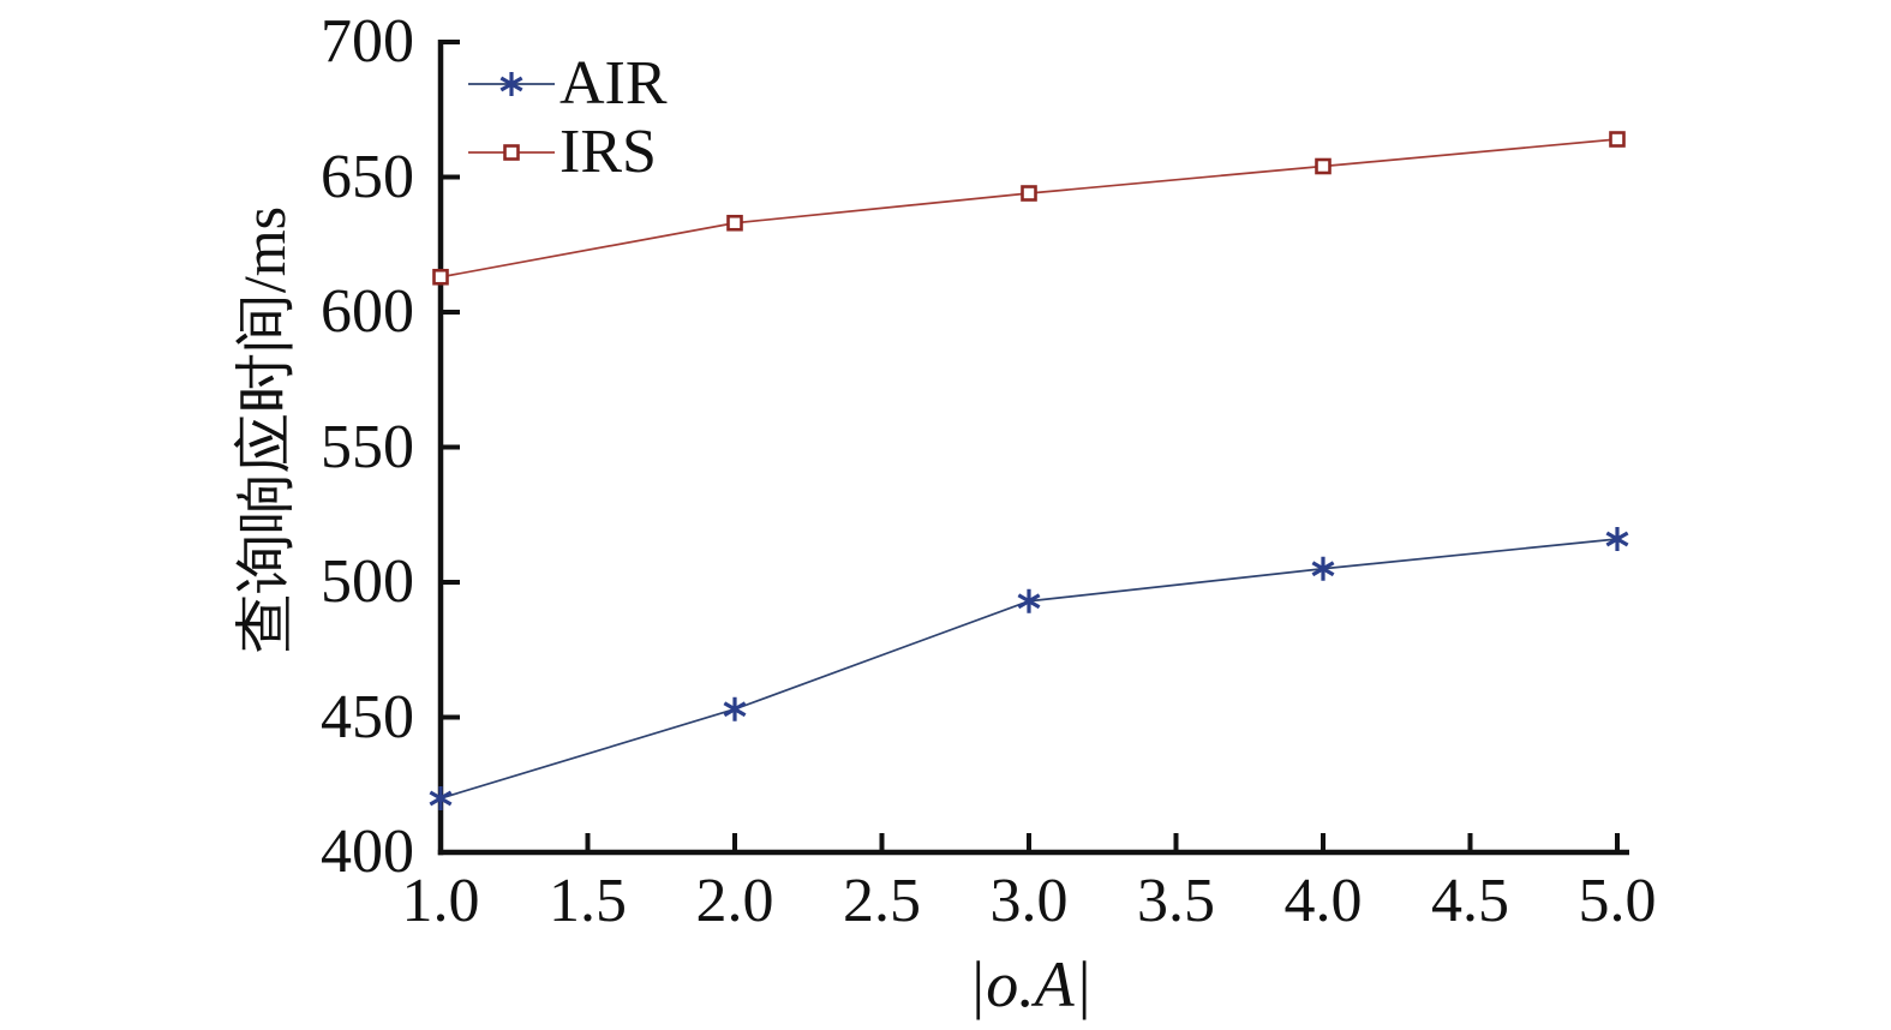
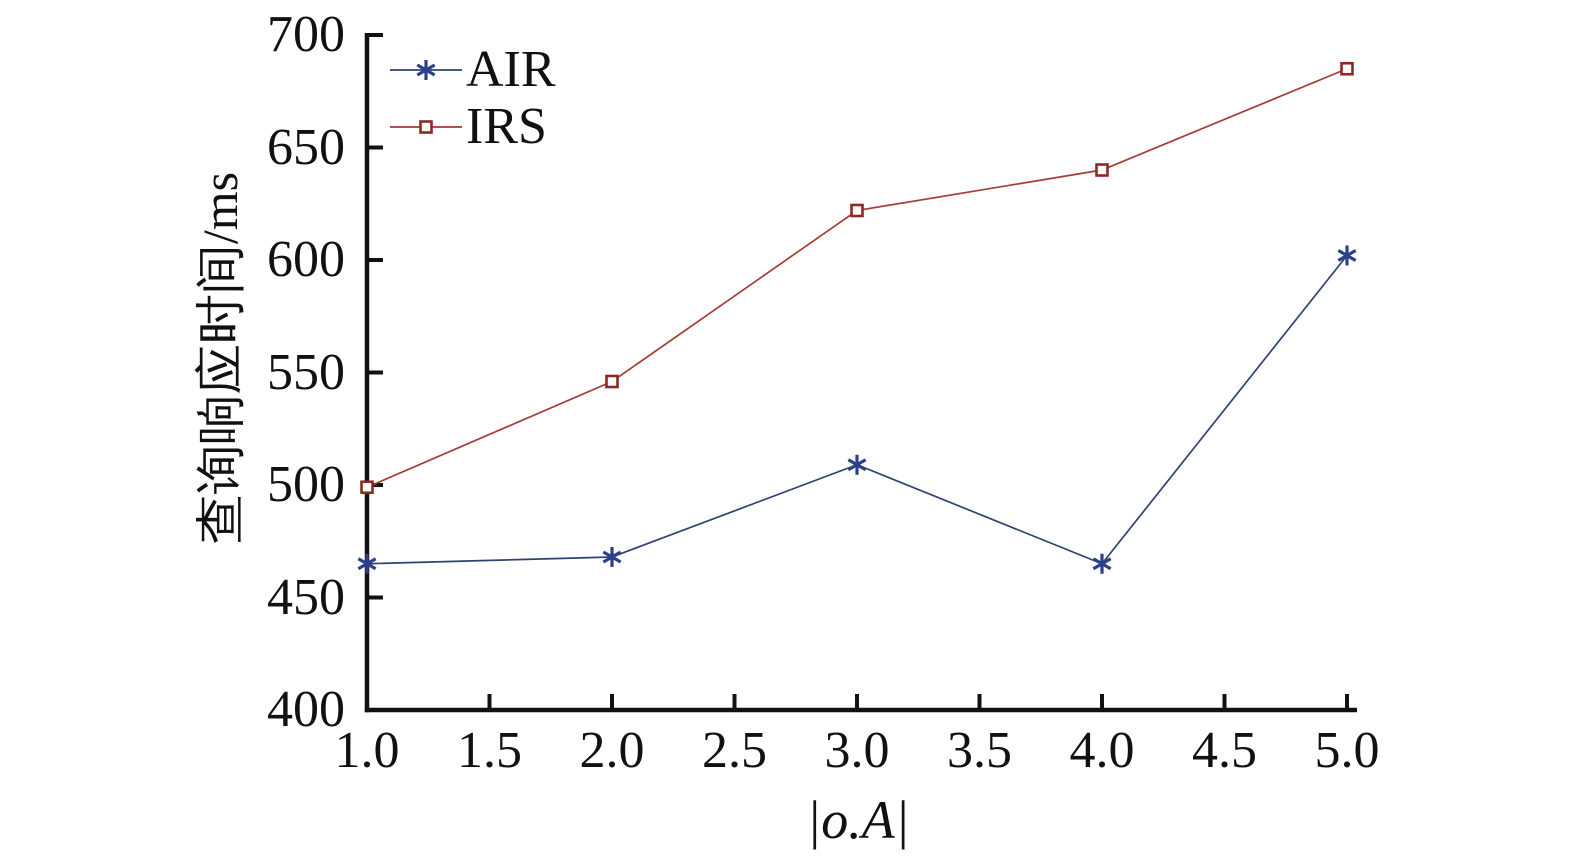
AIR/1.0: 420 -> 465
IRS/1.0: 613 -> 499
AIR/2.0: 453 -> 468
IRS/2.0: 633 -> 546
AIR/3.0: 493 -> 509
IRS/3.0: 644 -> 622
AIR/4.0: 505 -> 465
IRS/4.0: 654 -> 640
AIR/5.0: 516 -> 602
IRS/5.0: 664 -> 685
